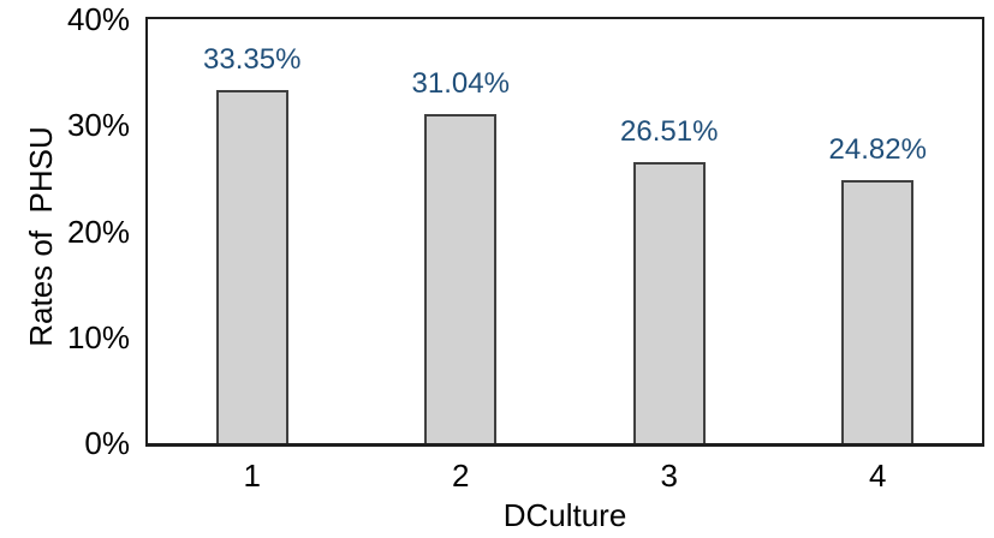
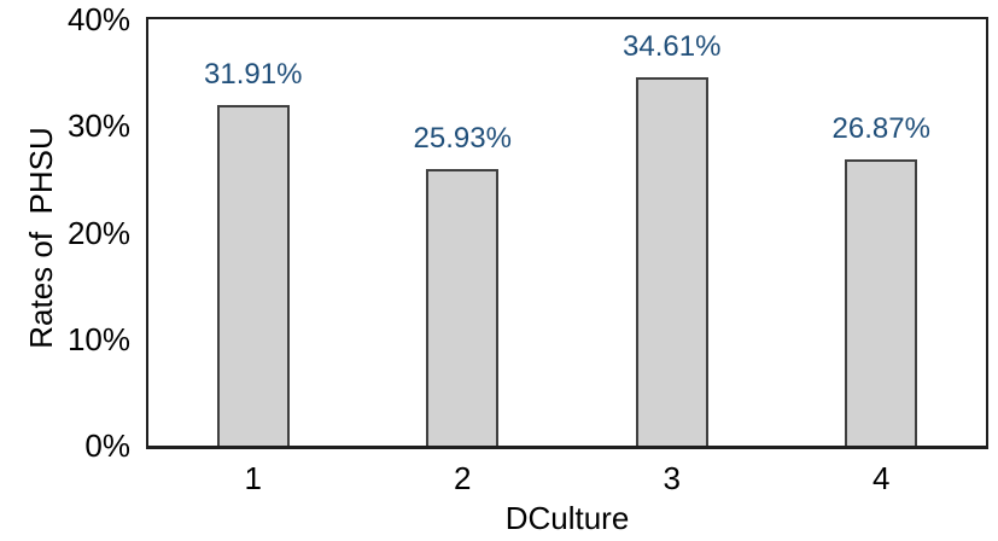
1: 33.35% -> 31.91%
2: 31.04% -> 25.93%
3: 26.51% -> 34.61%
4: 24.82% -> 26.87%
